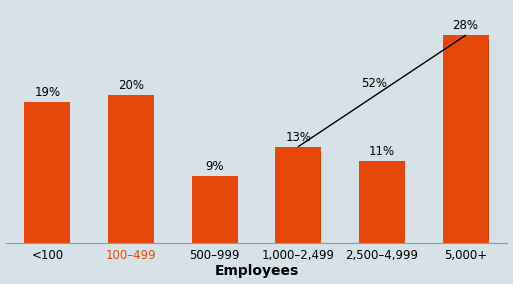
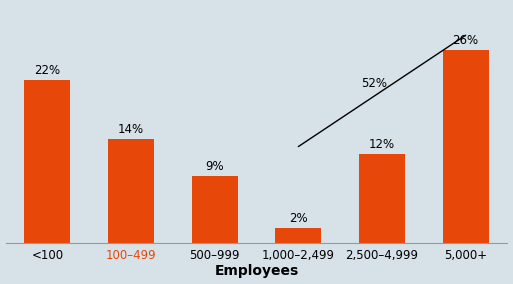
<100: 19% -> 22%
100–499: 20% -> 14%
1,000–2,499: 13% -> 2%
2,500–4,999: 11% -> 12%
5,000+: 28% -> 26%
